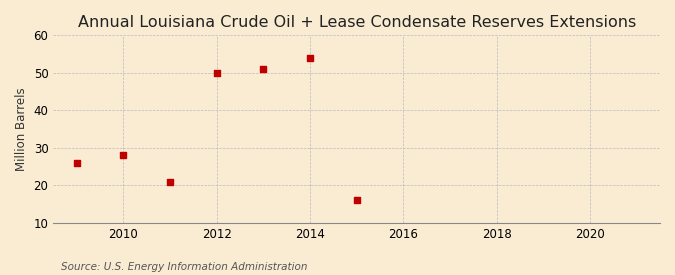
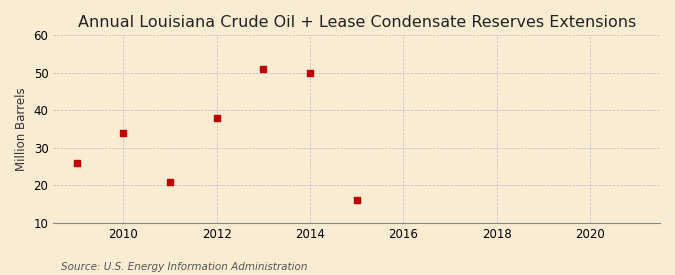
2010: 28 -> 34
2012: 50 -> 38
2014: 54 -> 50
